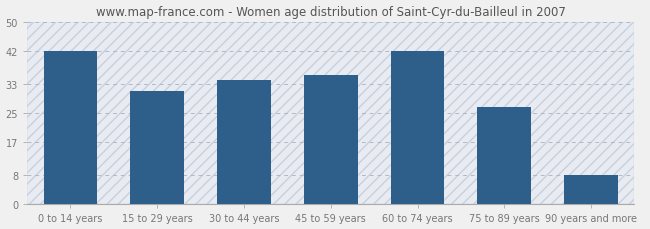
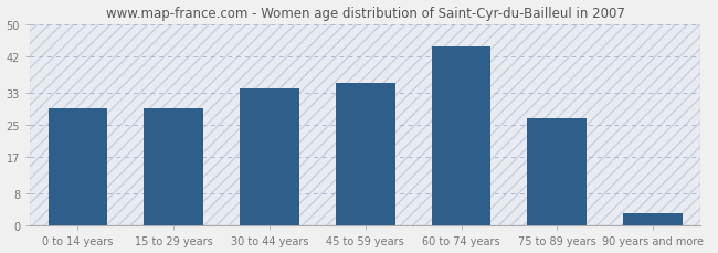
0 to 14 years: 42.0 -> 29.0
15 to 29 years: 31.0 -> 29.0
60 to 74 years: 42.0 -> 44.5
90 years and more: 8.0 -> 3.0
